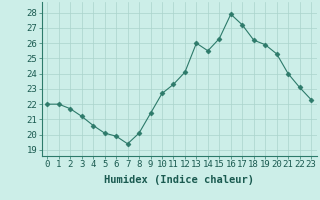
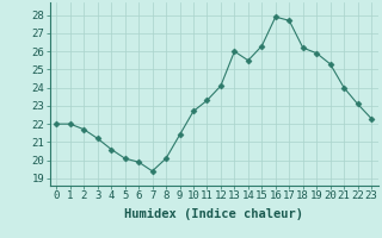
17: 27.2 -> 27.7
